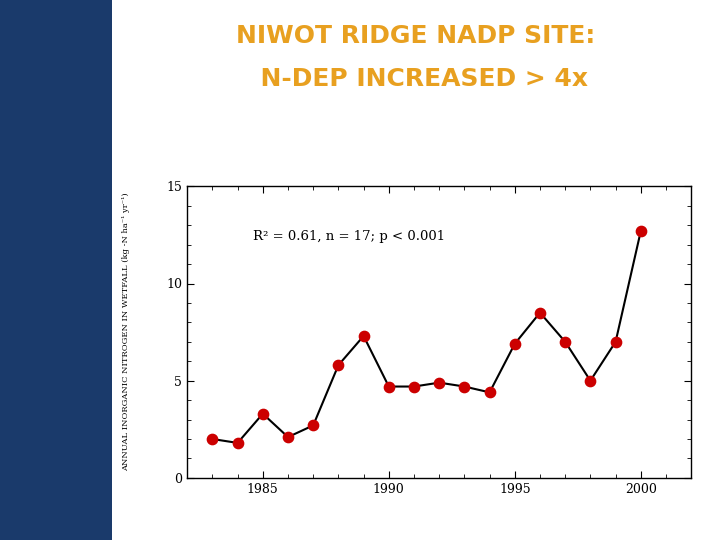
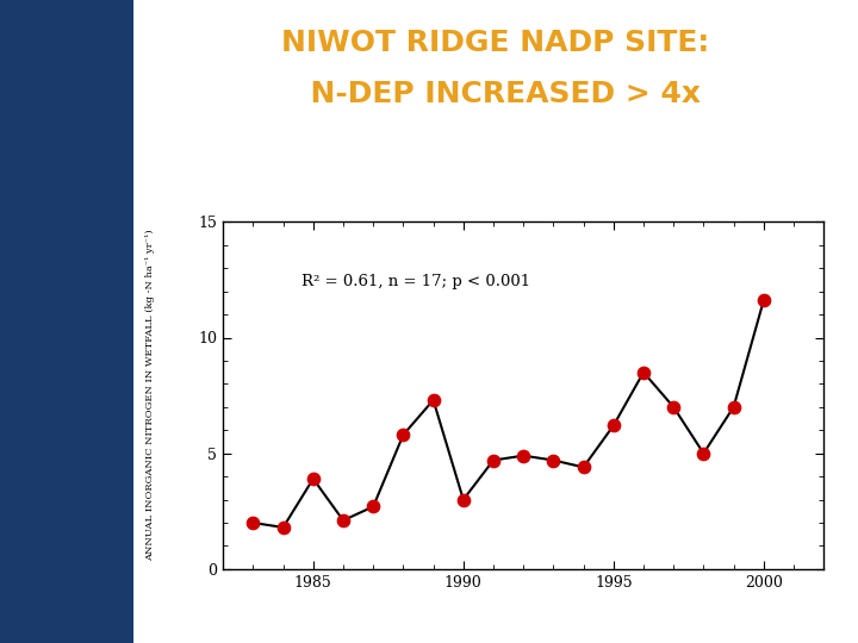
1985: 3.3 -> 3.9
1990: 4.7 -> 3.0
1995: 6.9 -> 6.2
2000: 12.7 -> 11.6
